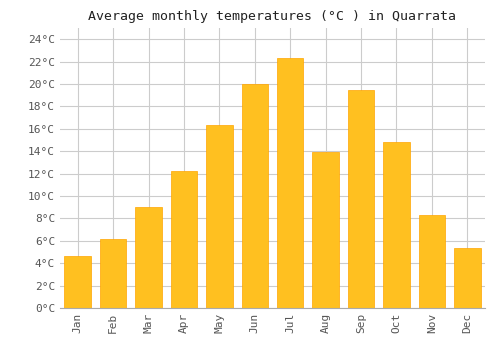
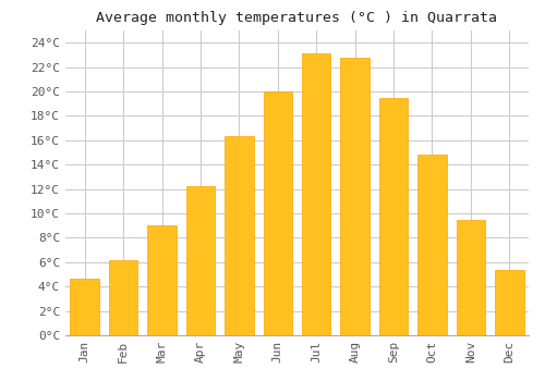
Jul: 22.3°C -> 23.1°C
Aug: 13.9°C -> 22.8°C
Nov: 8.3°C -> 9.5°C
